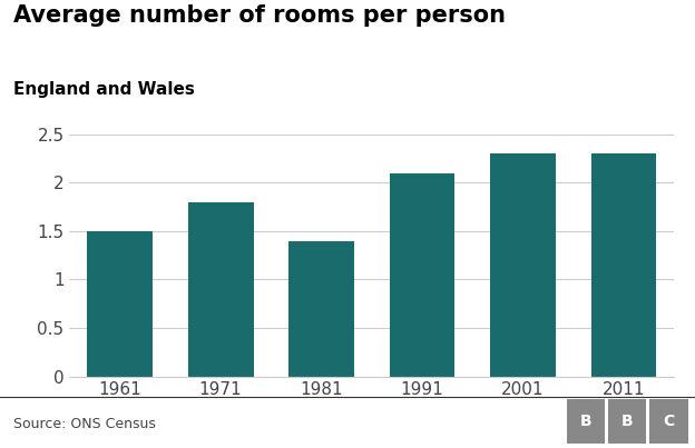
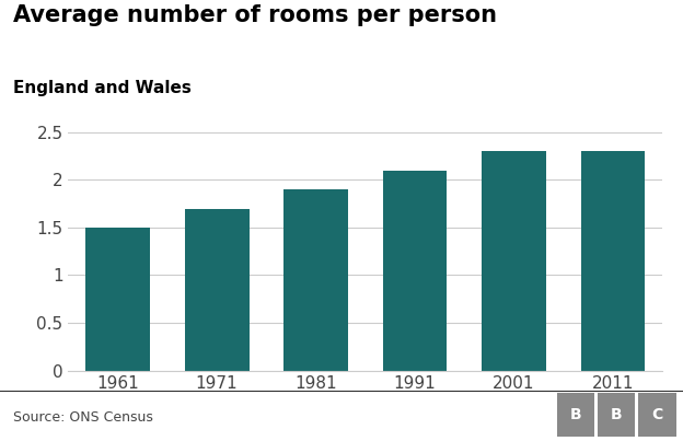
1971: 1.8 -> 1.7
1981: 1.4 -> 1.9
